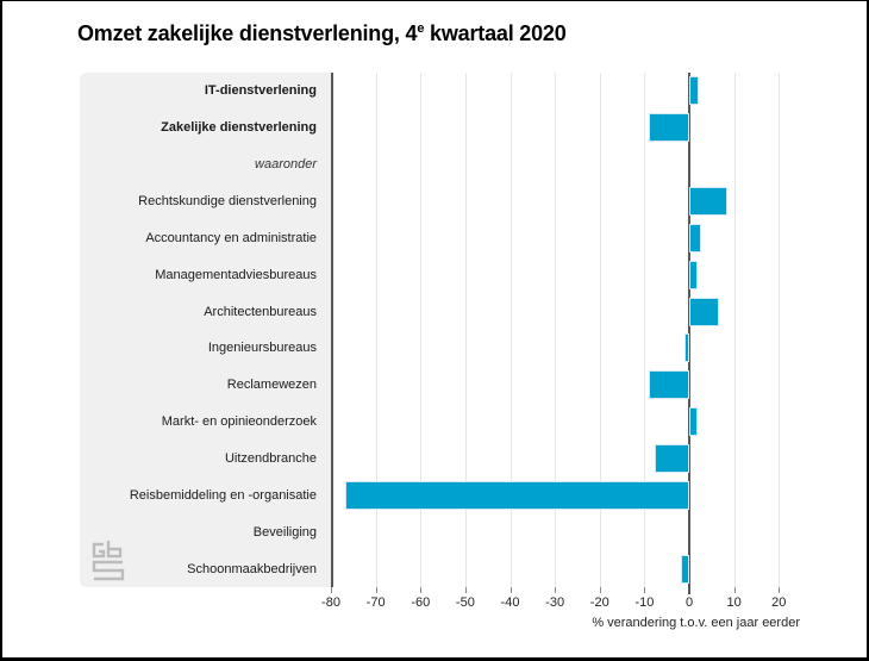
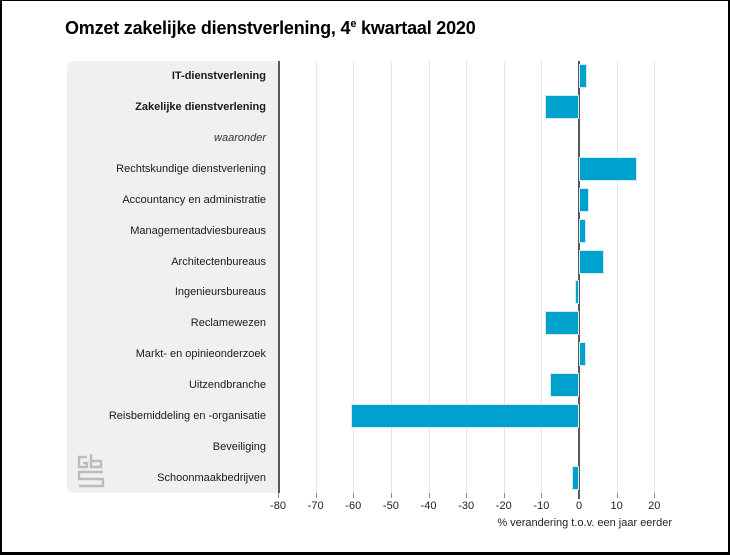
Rechtskundige dienstverlening: 8 -> 15
Reisbemiddeling en -organisatie: -76 -> -60
